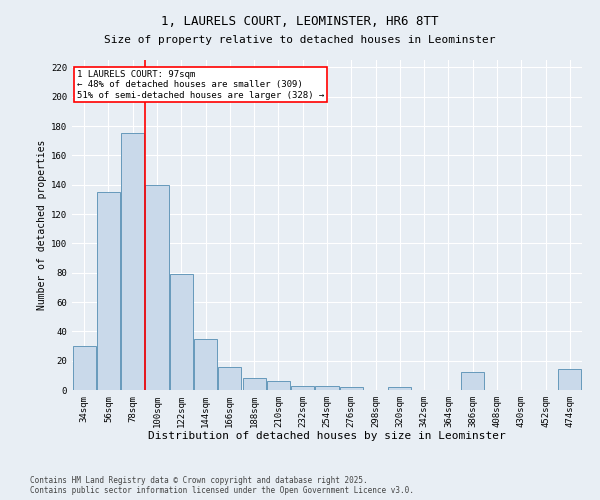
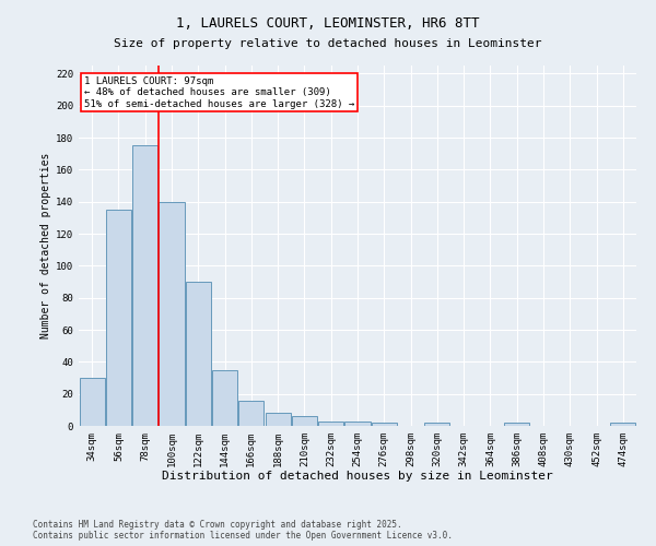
122sqm: 79 -> 90
386sqm: 12 -> 2
474sqm: 14 -> 2
